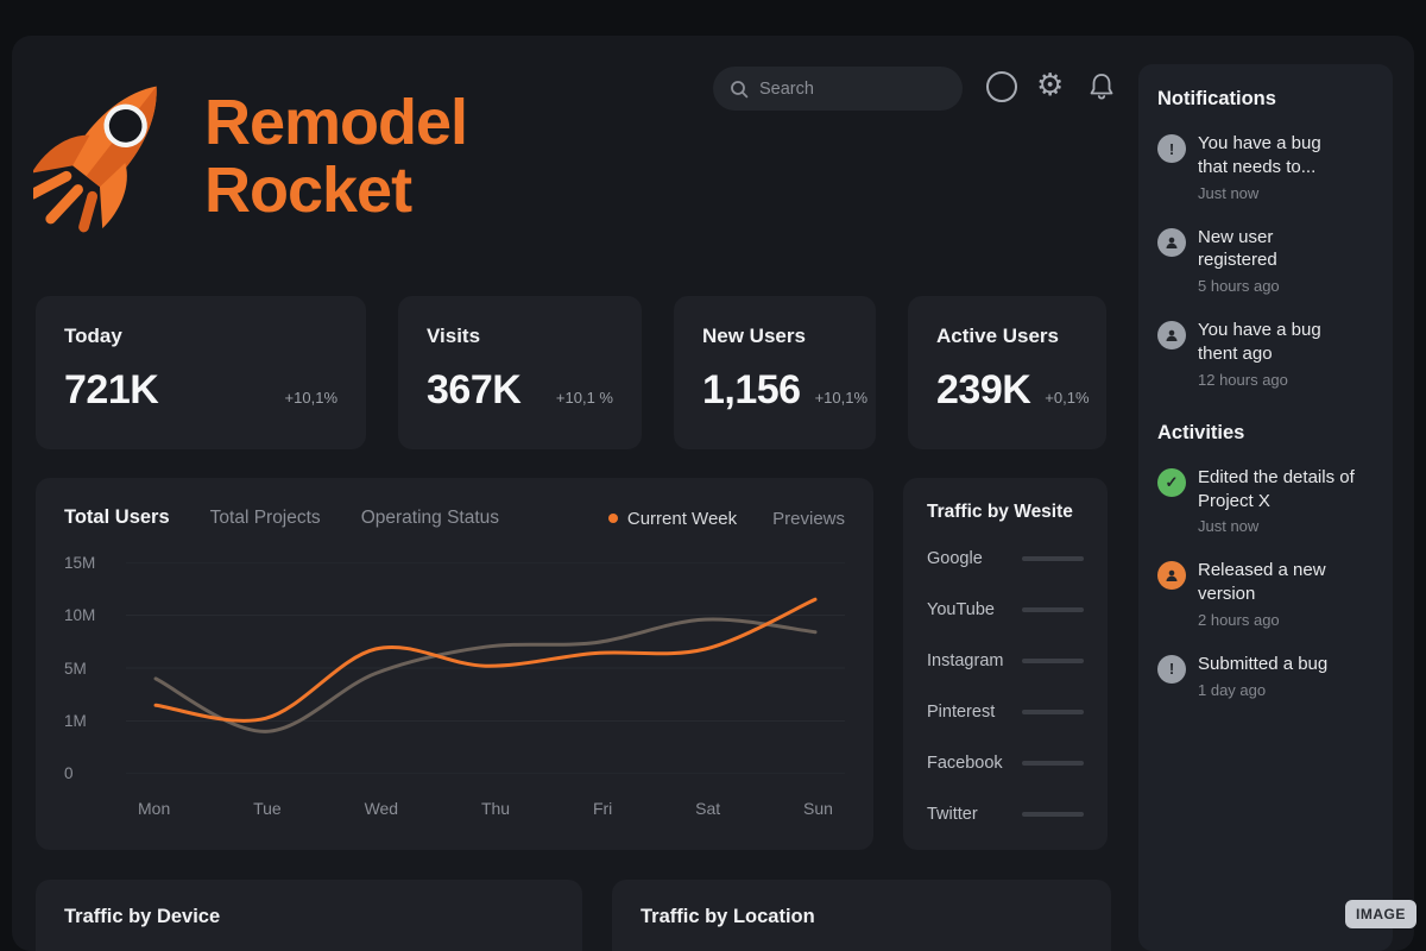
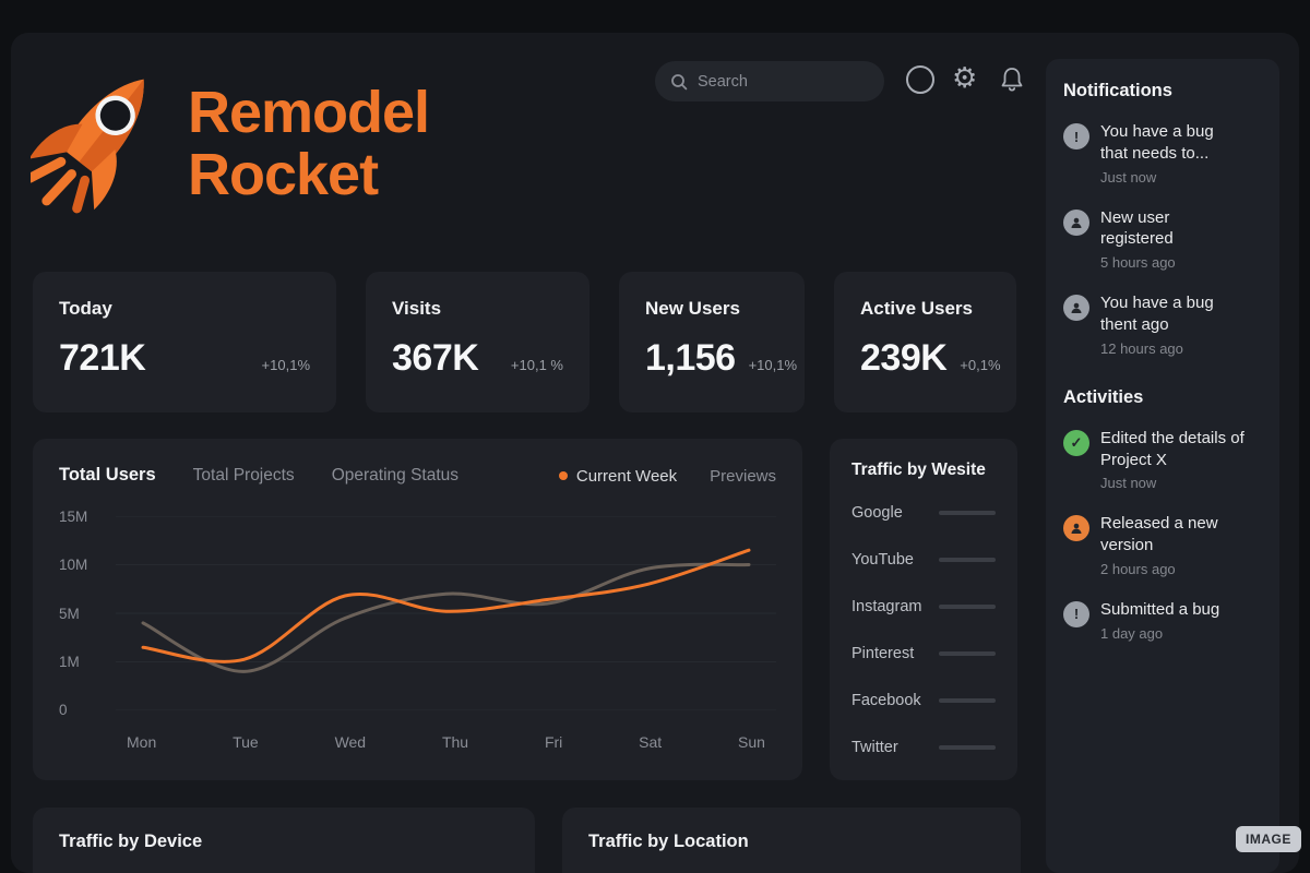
Previews/Fri: 7M -> 6M
Current Week/Sat: 7M -> 8M
Previews/Sun: 8M -> 10M
